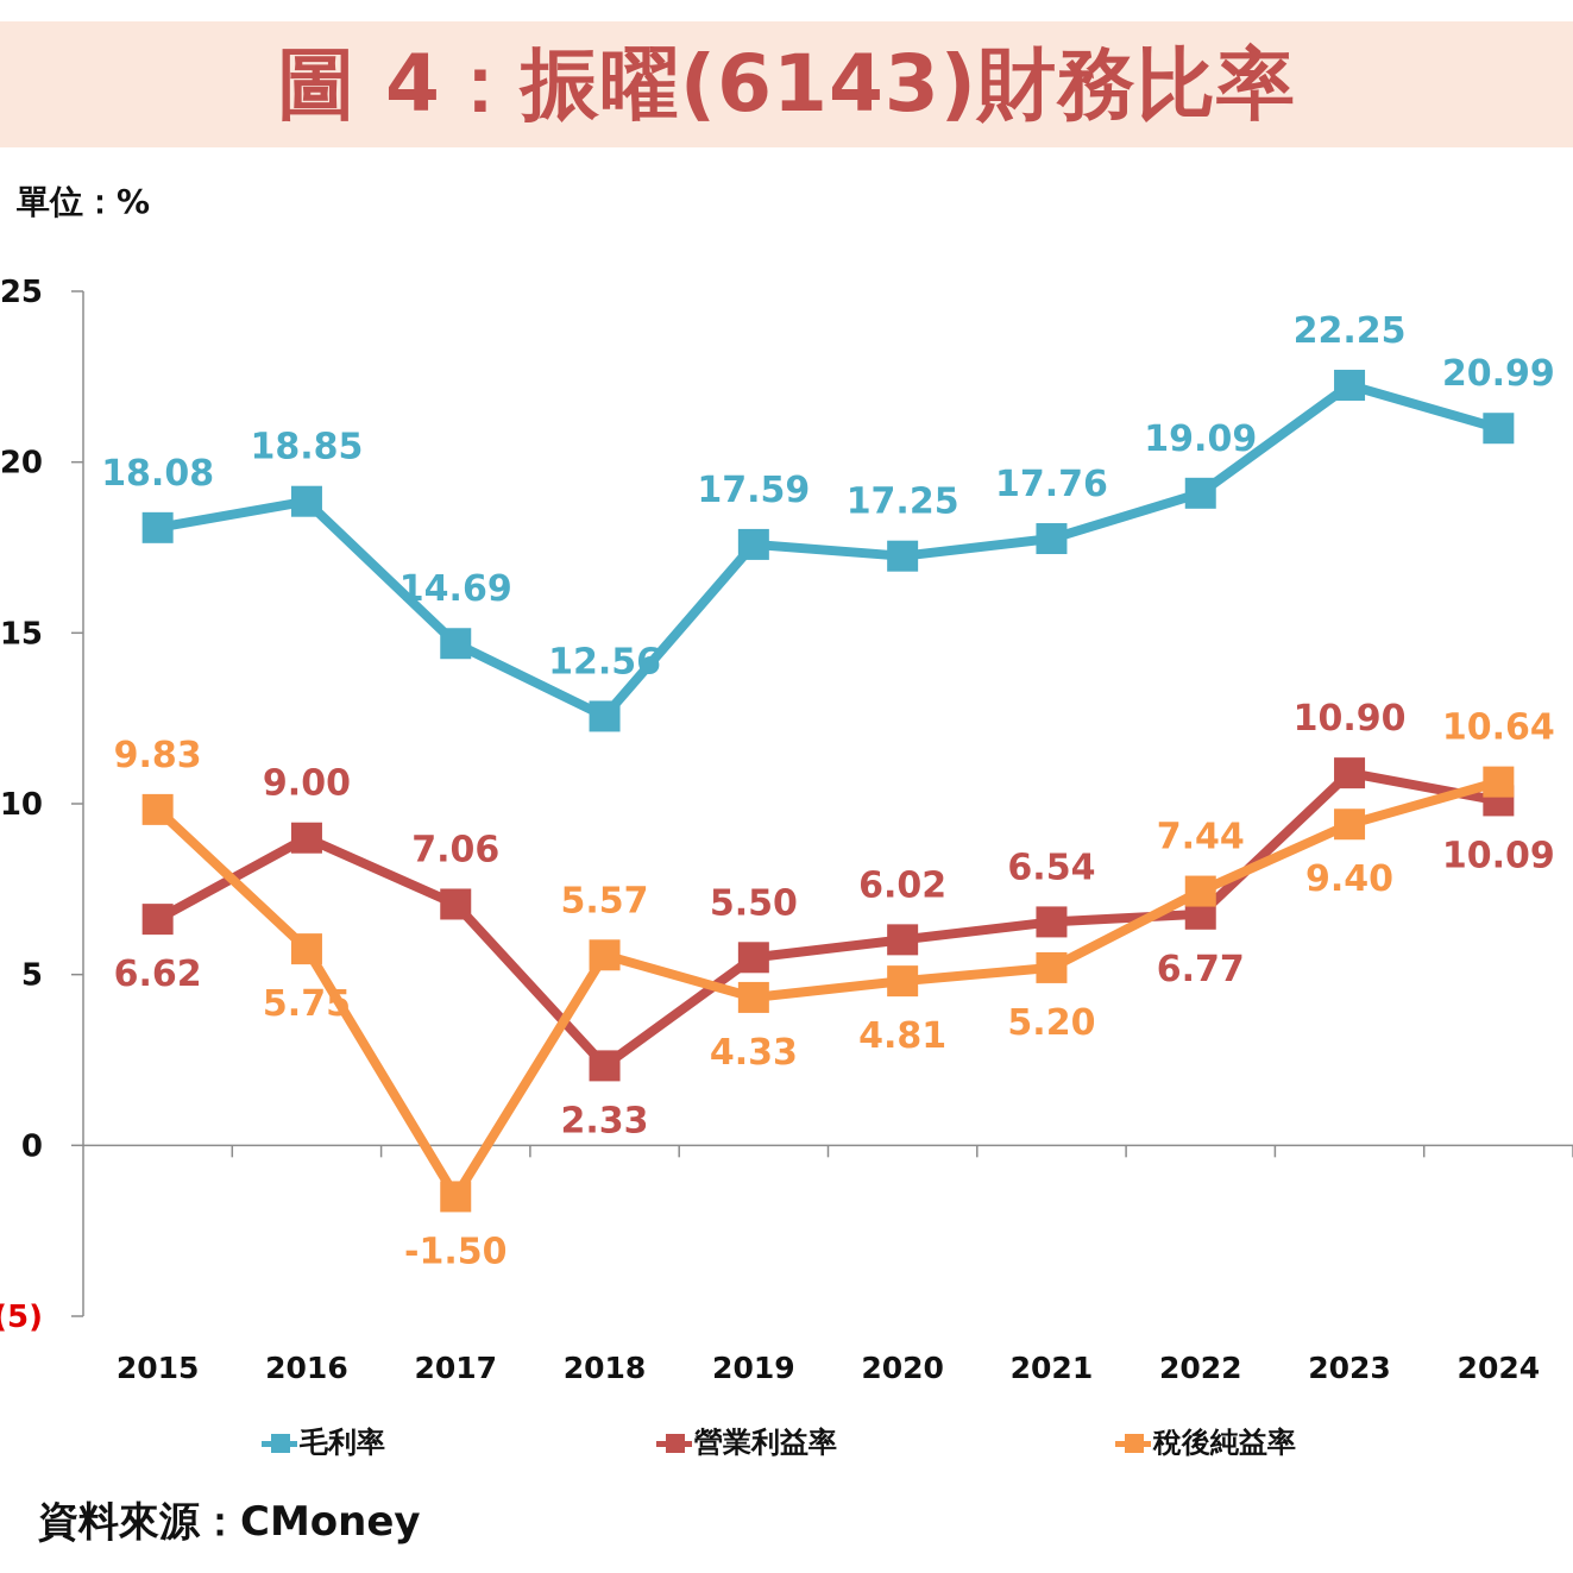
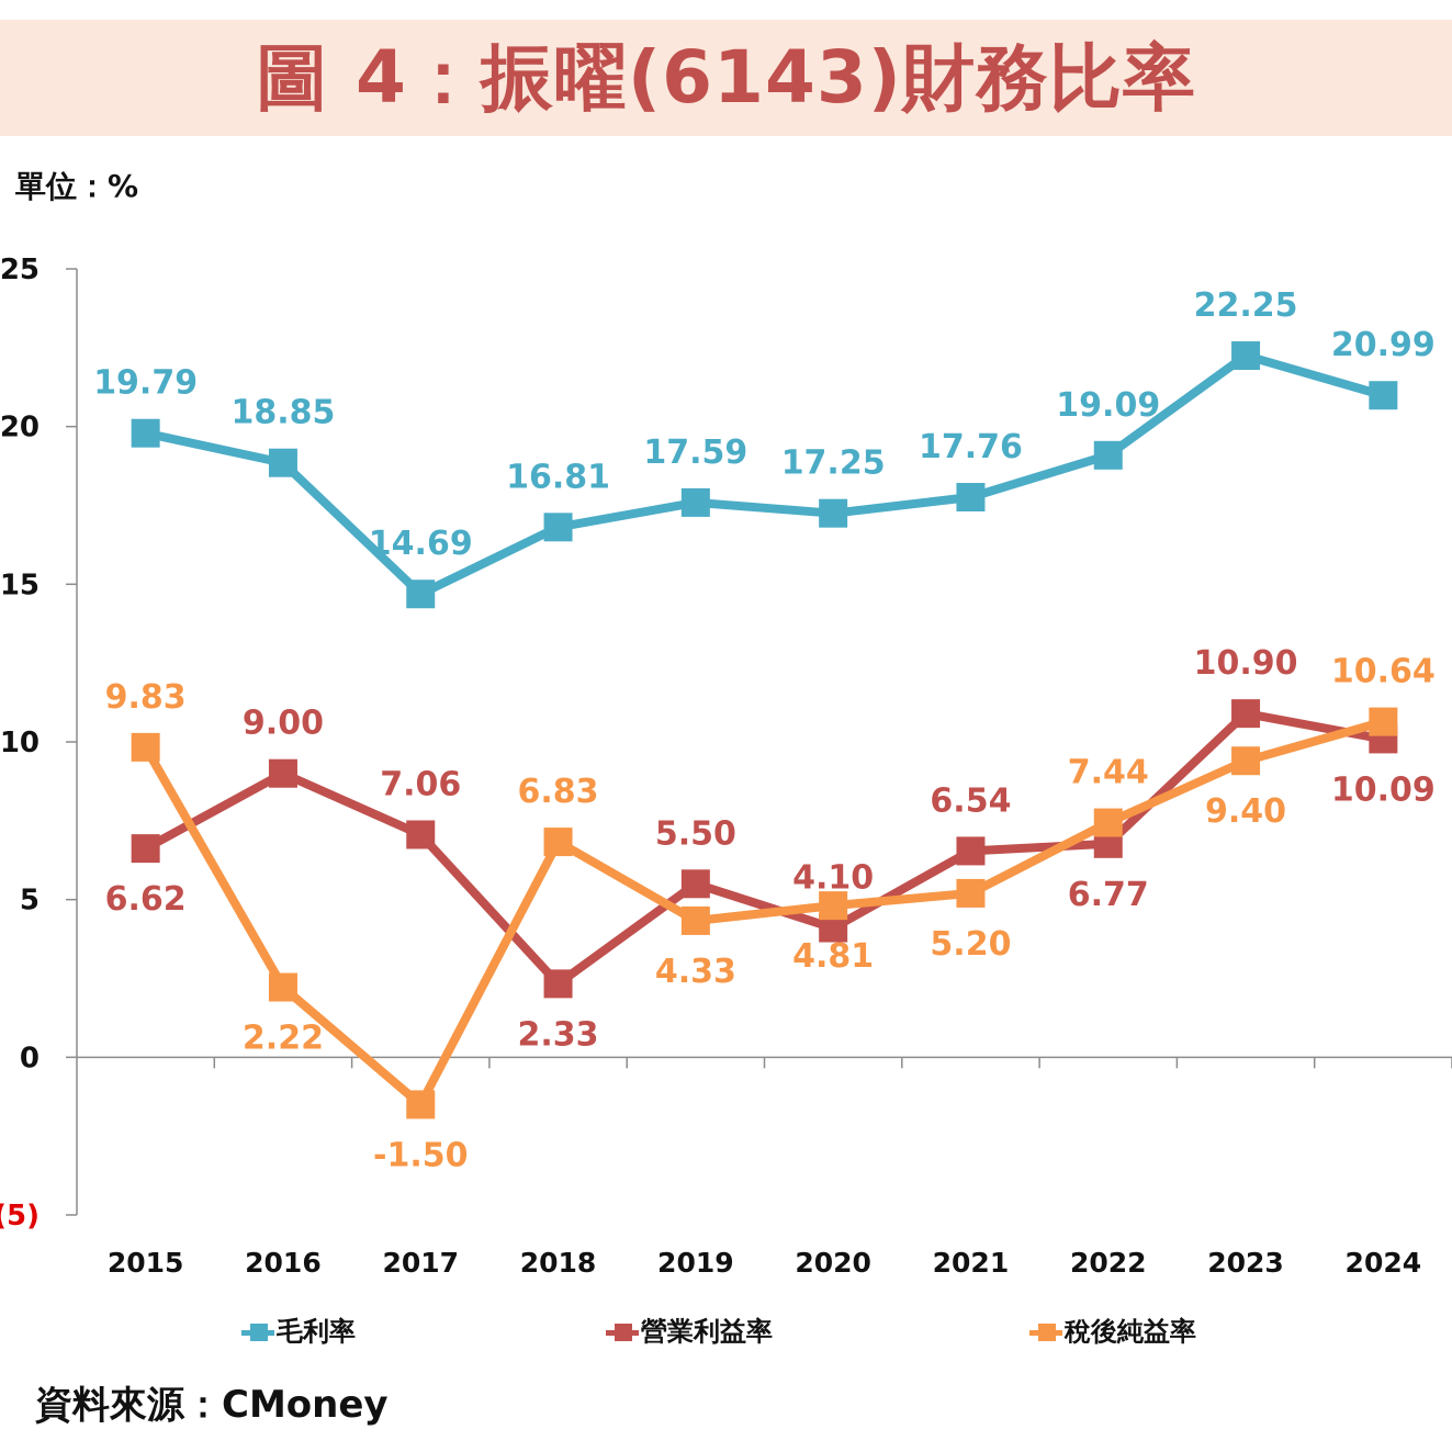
毛利率/2015: 18.08 -> 19.79
稅後純益率/2016: 5.75 -> 2.22
毛利率/2018: 12.56 -> 16.81
稅後純益率/2018: 5.57 -> 6.83
營業利益率/2020: 6.02 -> 4.10
